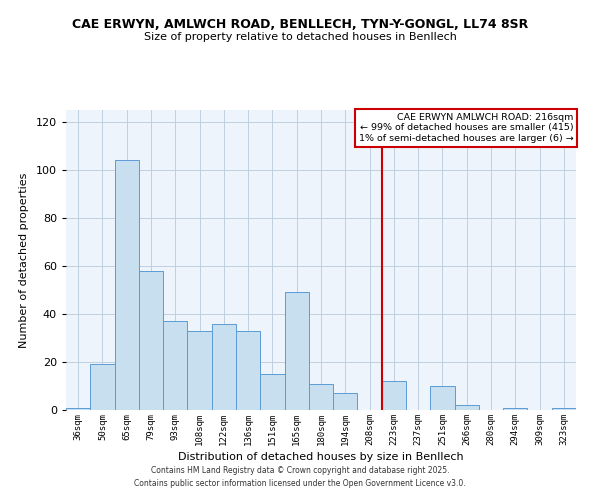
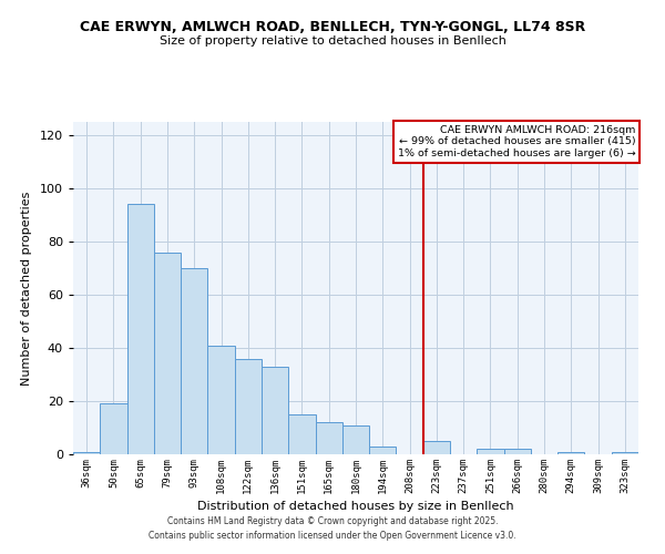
65sqm: 104 -> 94
79sqm: 58 -> 76
93sqm: 37 -> 70
108sqm: 33 -> 41
165sqm: 49 -> 12
194sqm: 7 -> 3
223sqm: 12 -> 5
251sqm: 10 -> 2
